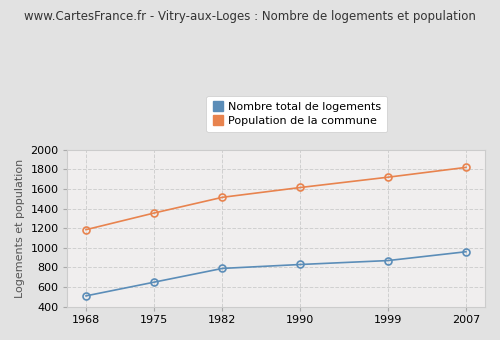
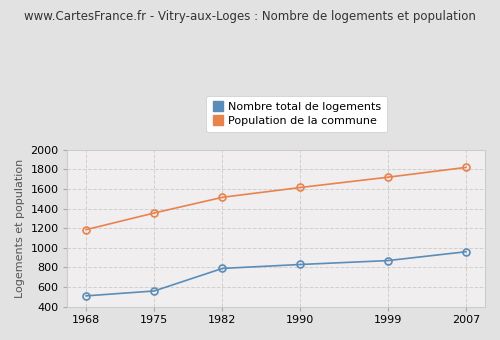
Nombre total de logements/1975: 650 -> 560
